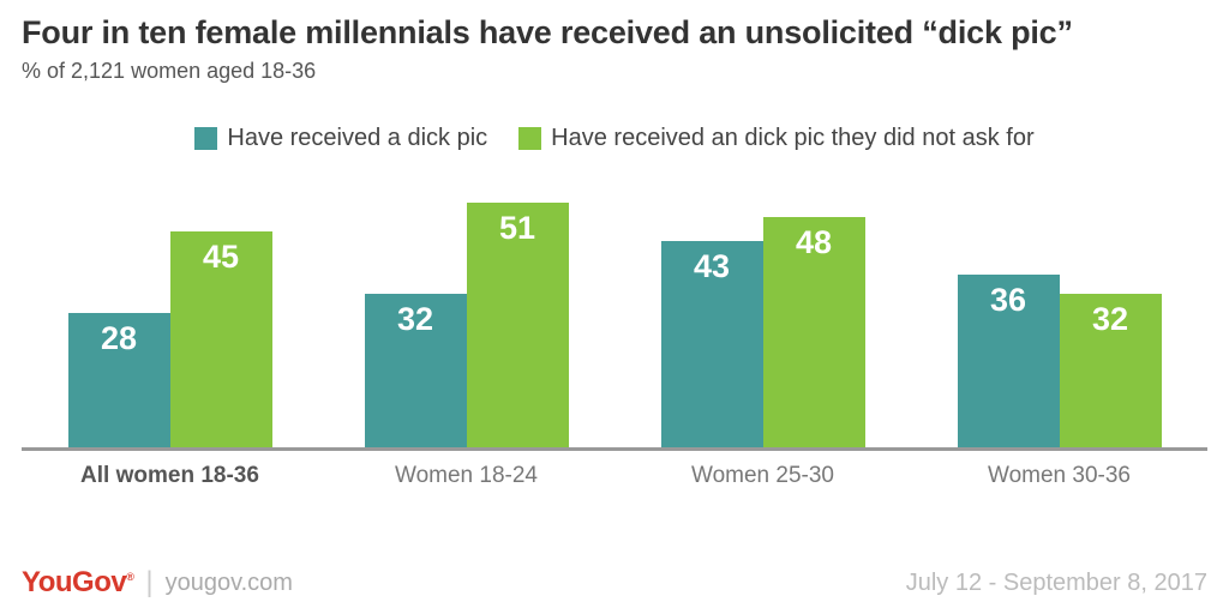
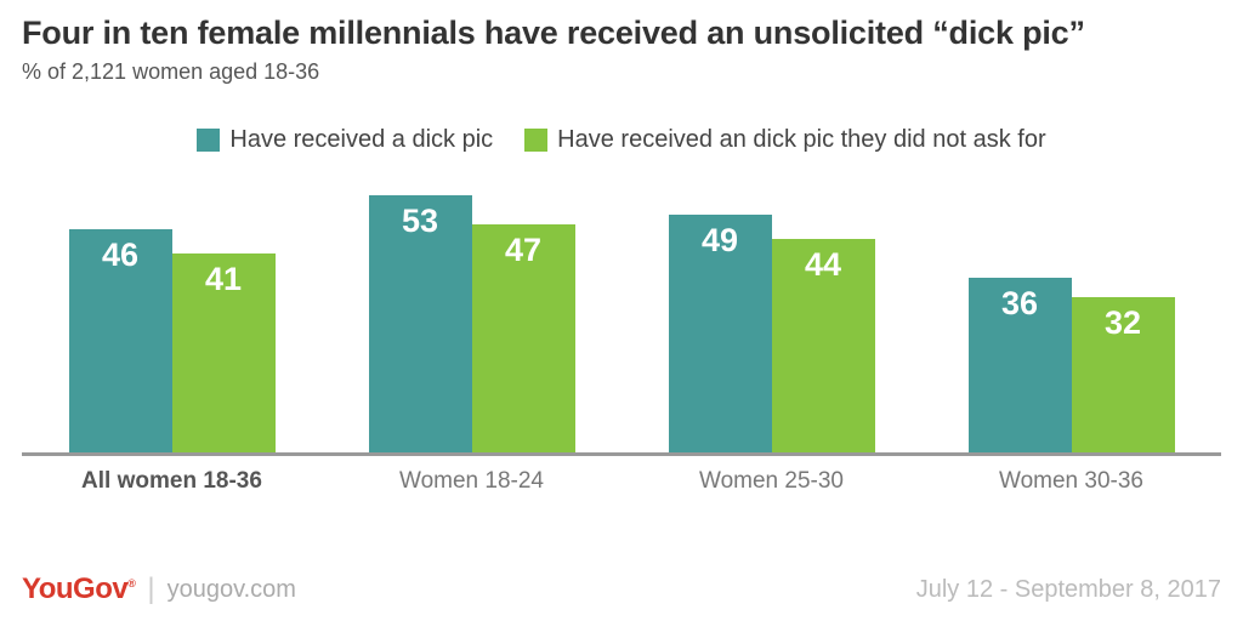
Have received a dick pic/All women 18-36: 28 -> 46
Have received an dick pic they did not ask for/All women 18-36: 45 -> 41
Have received a dick pic/Women 18-24: 32 -> 53
Have received an dick pic they did not ask for/Women 18-24: 51 -> 47
Have received a dick pic/Women 25-30: 43 -> 49
Have received an dick pic they did not ask for/Women 25-30: 48 -> 44
